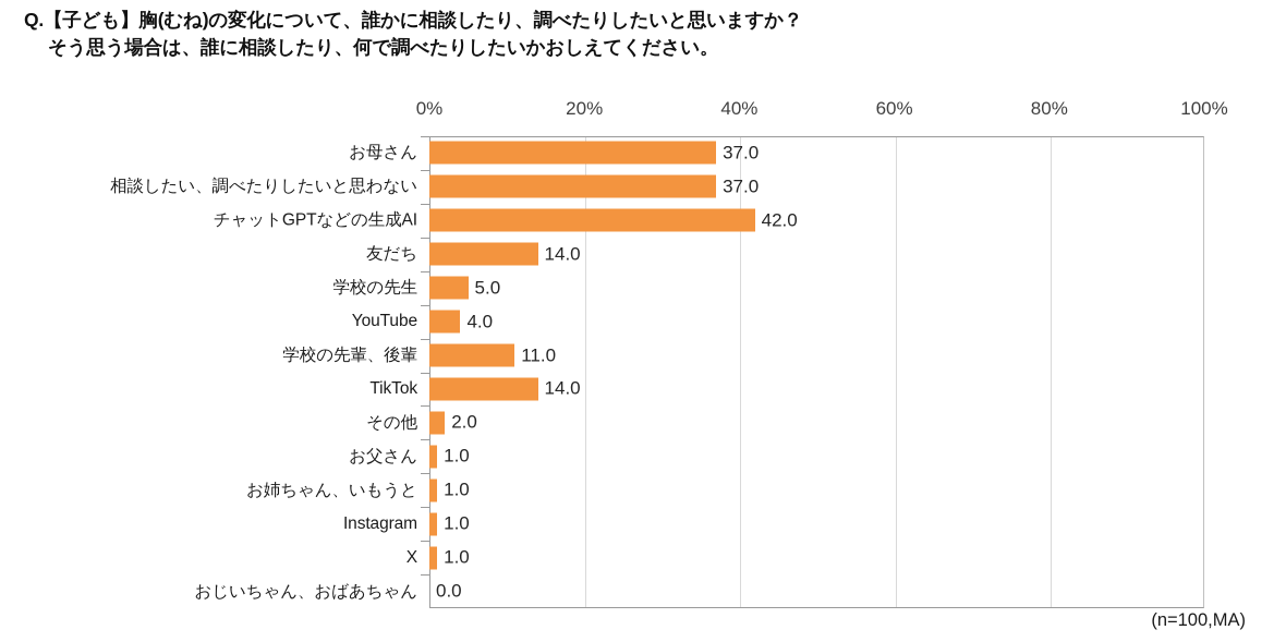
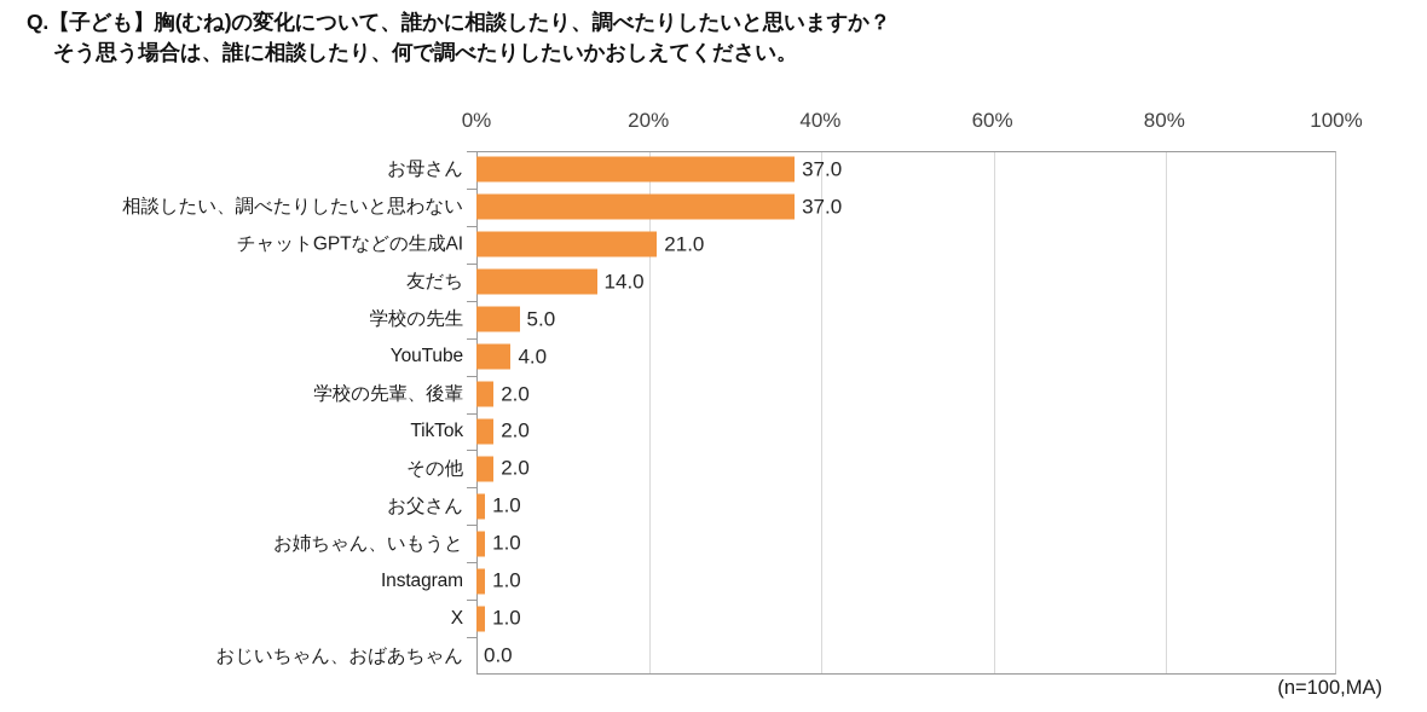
チャットGPTなどの生成AI: 42.0 -> 21.0
学校の先輩、後輩: 11.0 -> 2.0
TikTok: 14.0 -> 2.0
